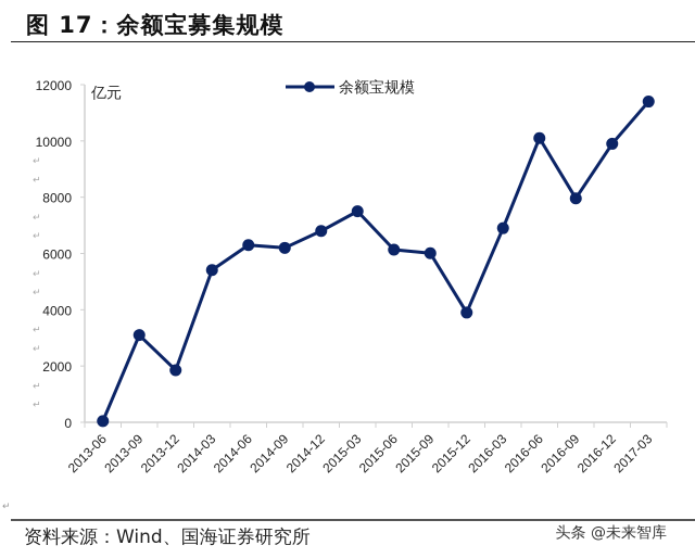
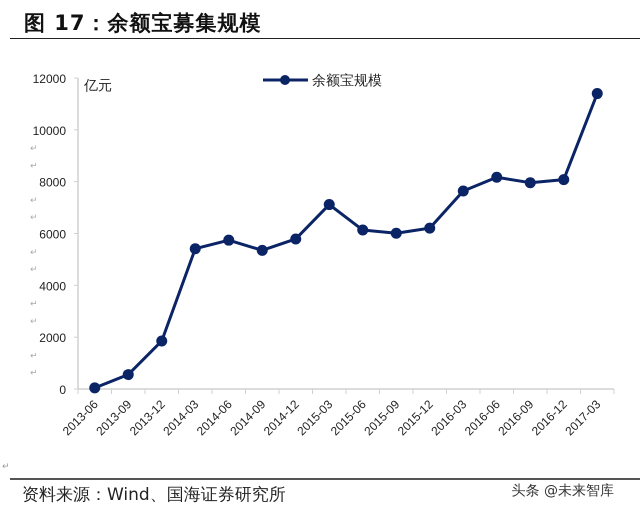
2013-09: 3100 -> 600
2014-06: 6300 -> 5700
2014-09: 6200 -> 5400
2014-12: 6800 -> 5800
2015-03: 7500 -> 7100
2015-12: 3900 -> 6200
2016-03: 6900 -> 7600
2016-06: 10100 -> 8200
2016-12: 9900 -> 8100
